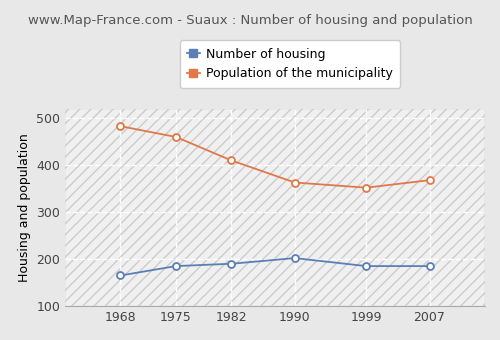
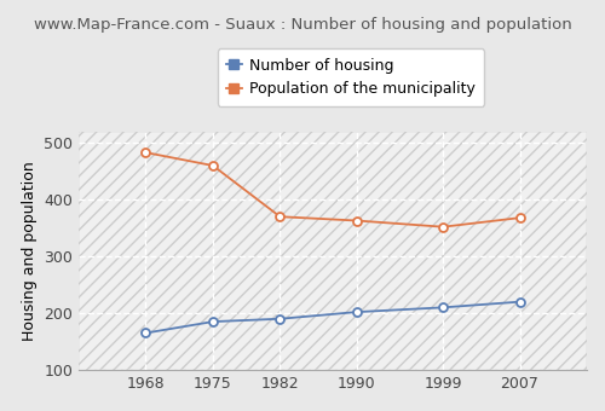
Population of the municipality/1982: 410 -> 370
Number of housing/1999: 185 -> 210
Number of housing/2007: 185 -> 220
